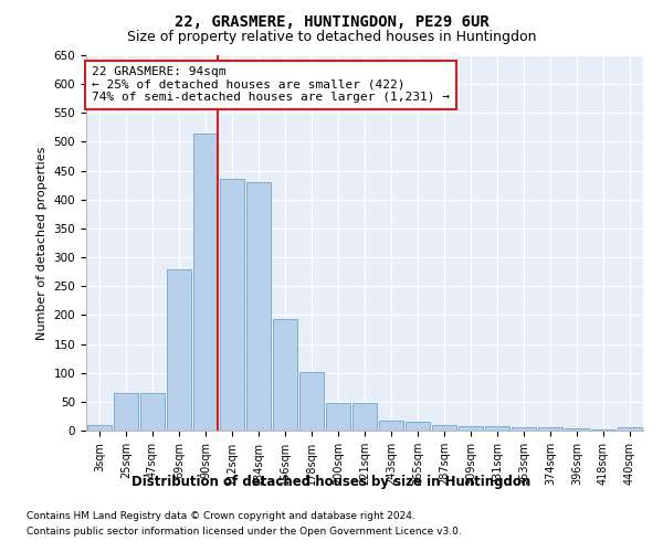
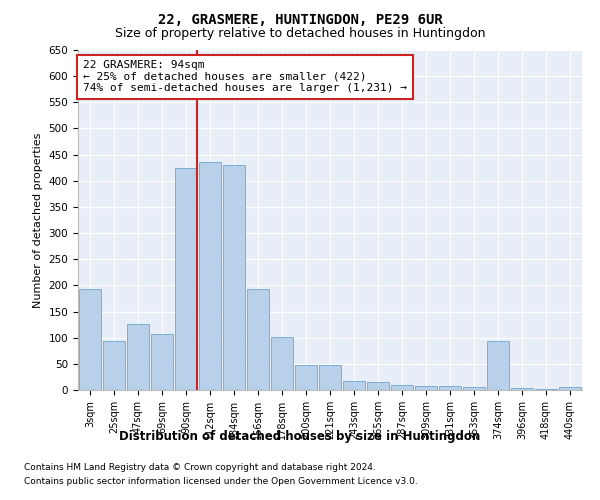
3sqm: 10 -> 194
25sqm: 65 -> 94
47sqm: 65 -> 126
69sqm: 280 -> 108
90sqm: 515 -> 424
374sqm: 5 -> 94
